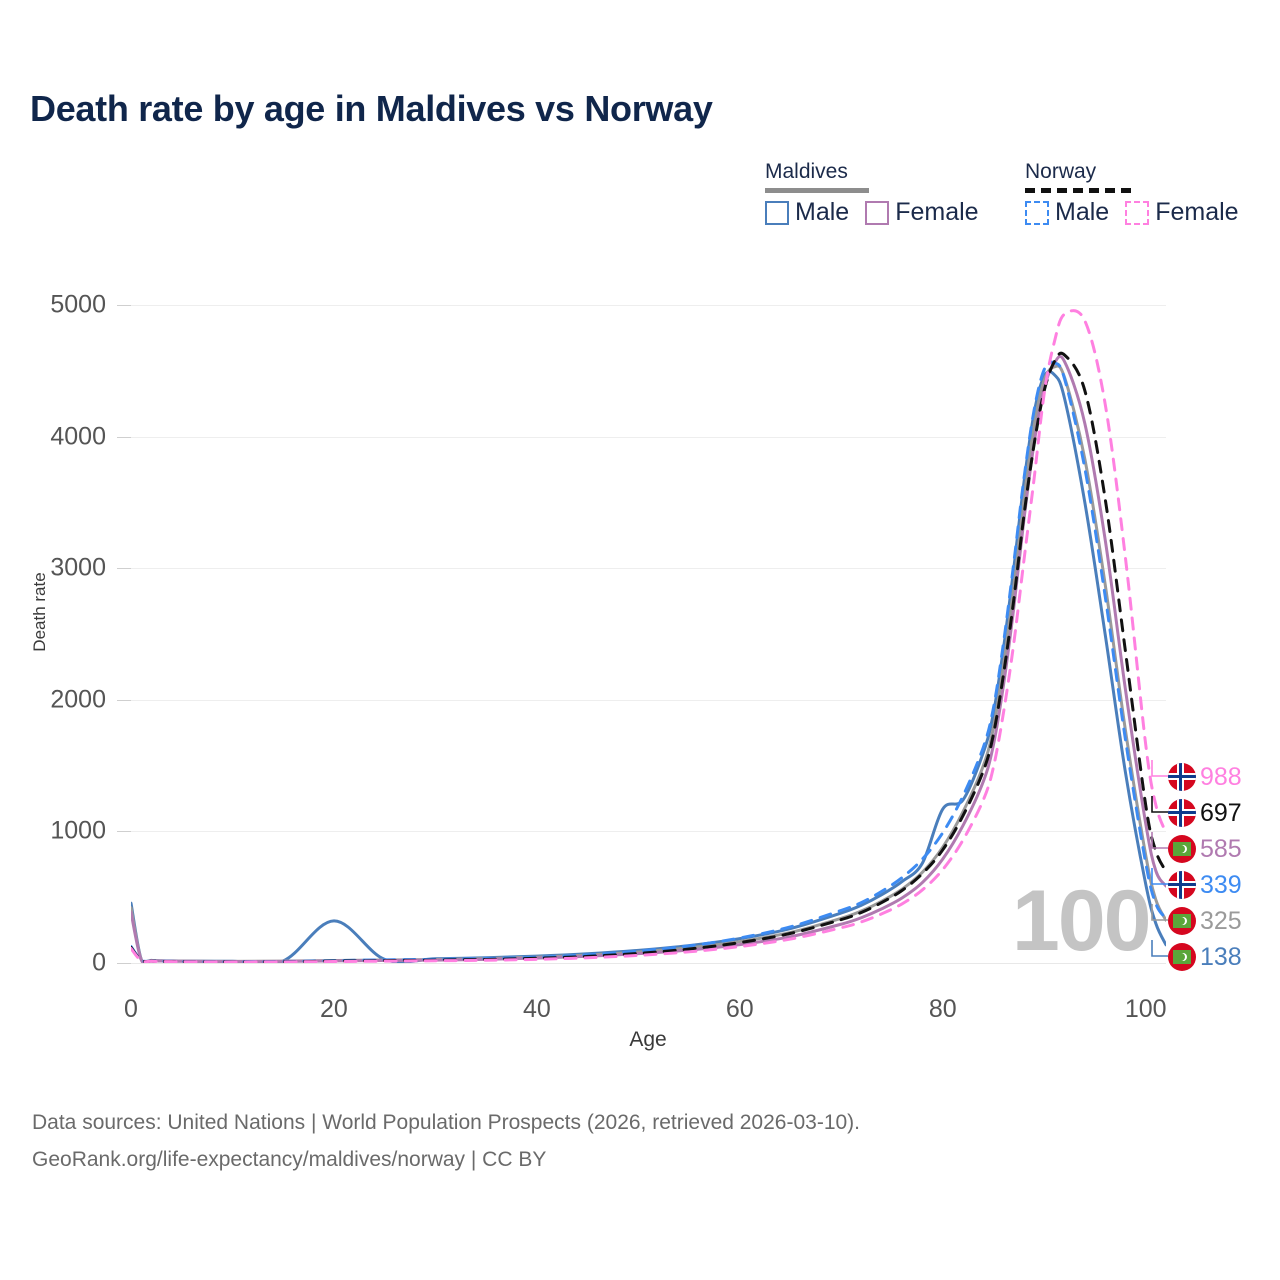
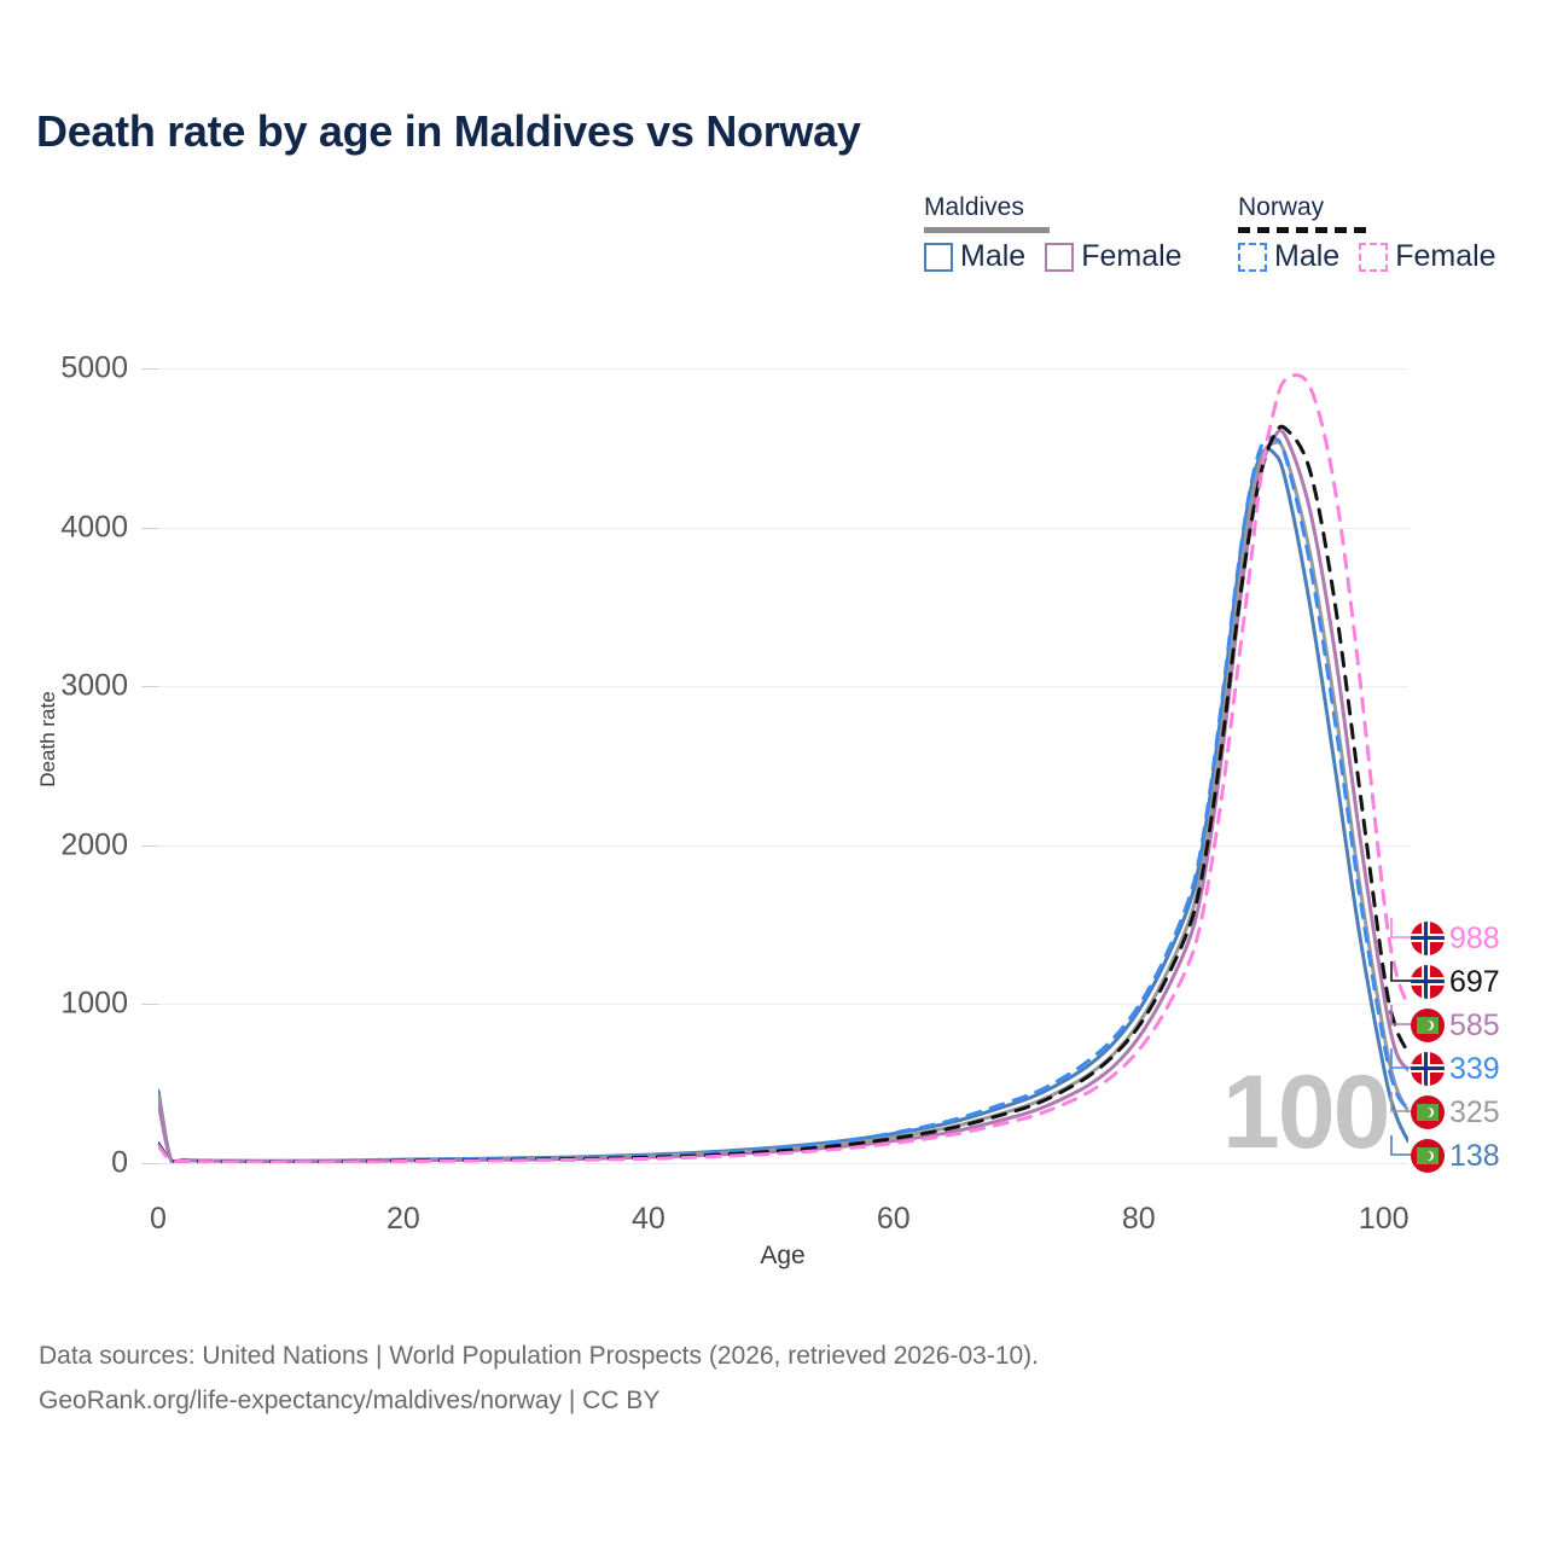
Maldives Male/20: 320 -> 20
Maldives Male/80: 1170 -> 960
